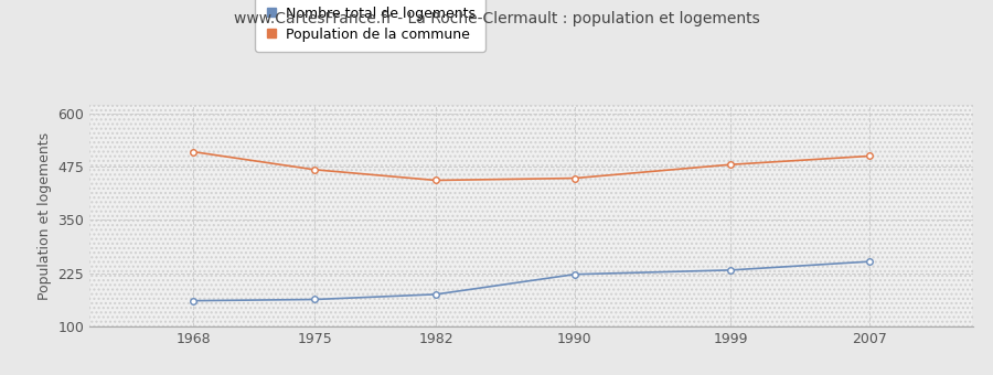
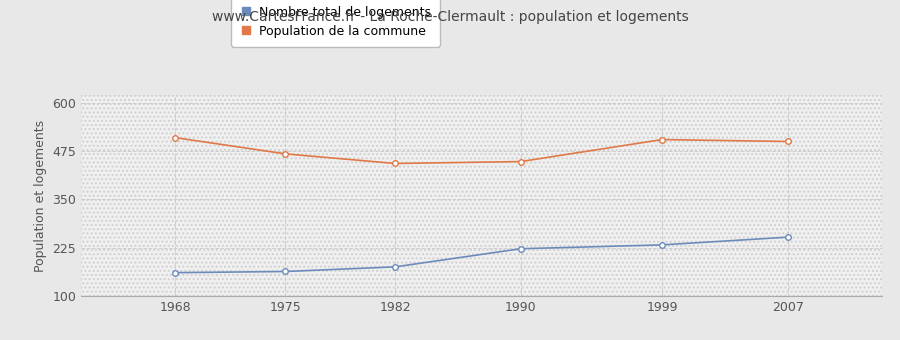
Population de la commune/1999: 480 -> 505
